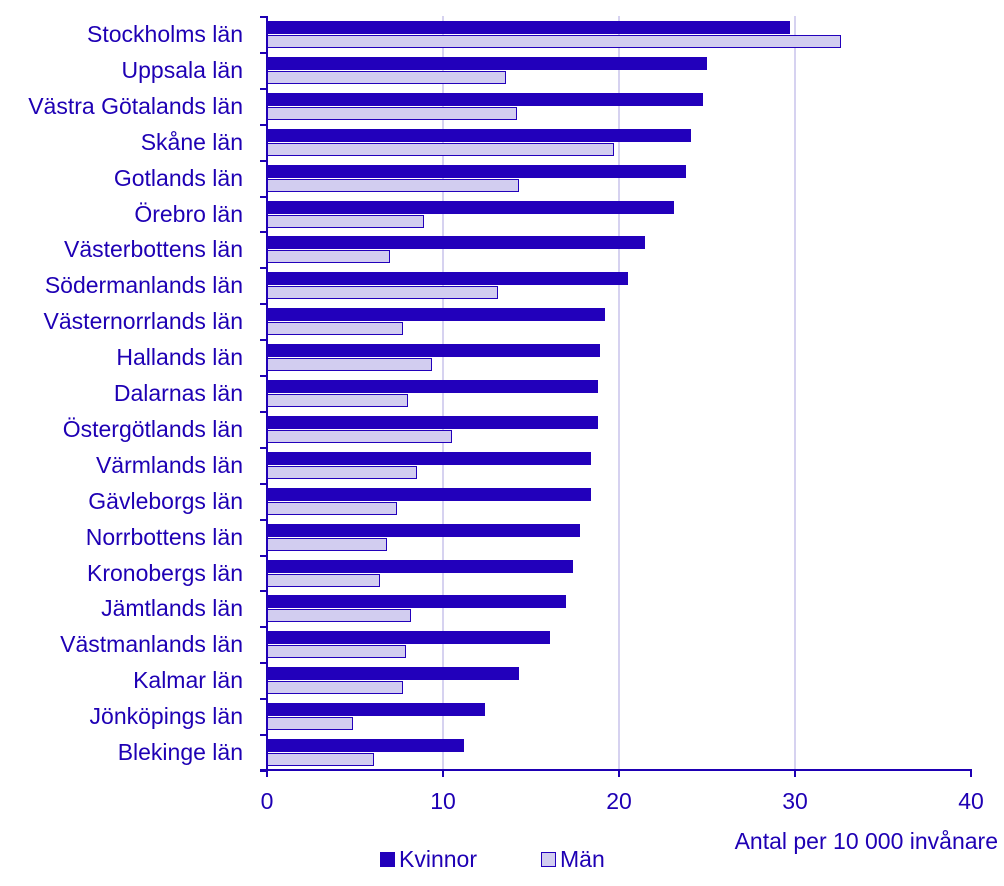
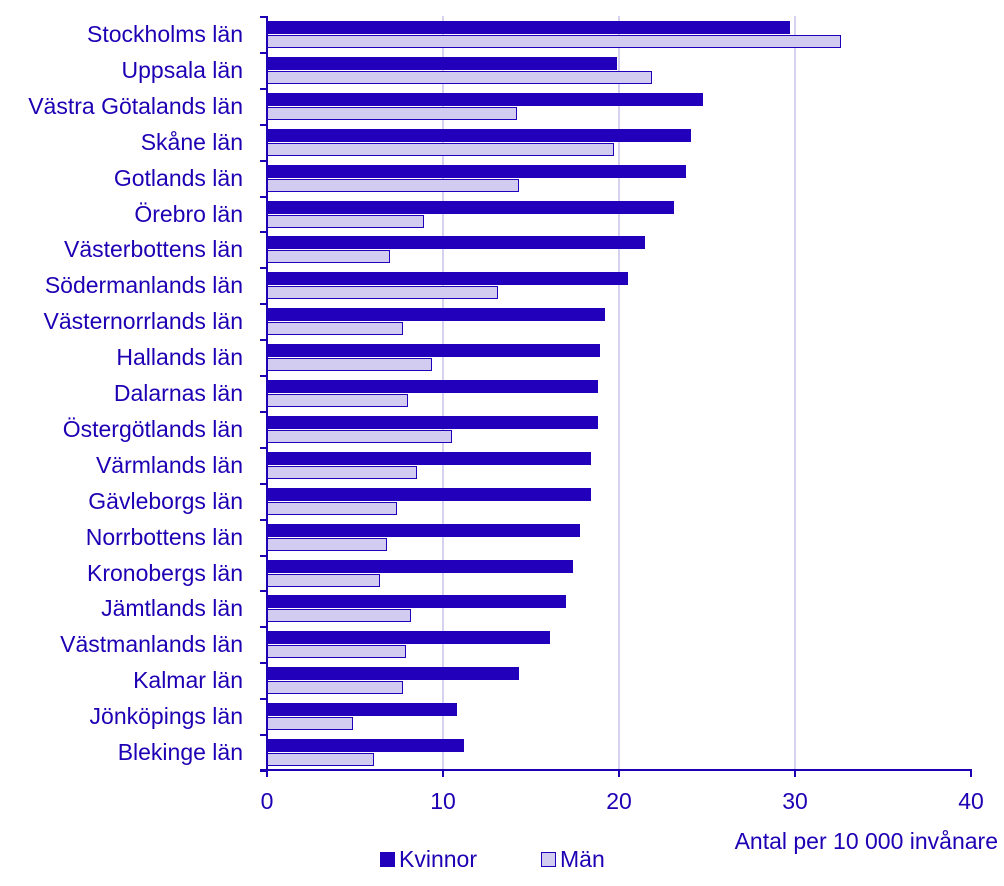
Kvinnor/Uppsala län: 25.0 -> 19.9
Män/Uppsala län: 13.6 -> 21.9
Kvinnor/Jönköpings län: 12.4 -> 10.8
